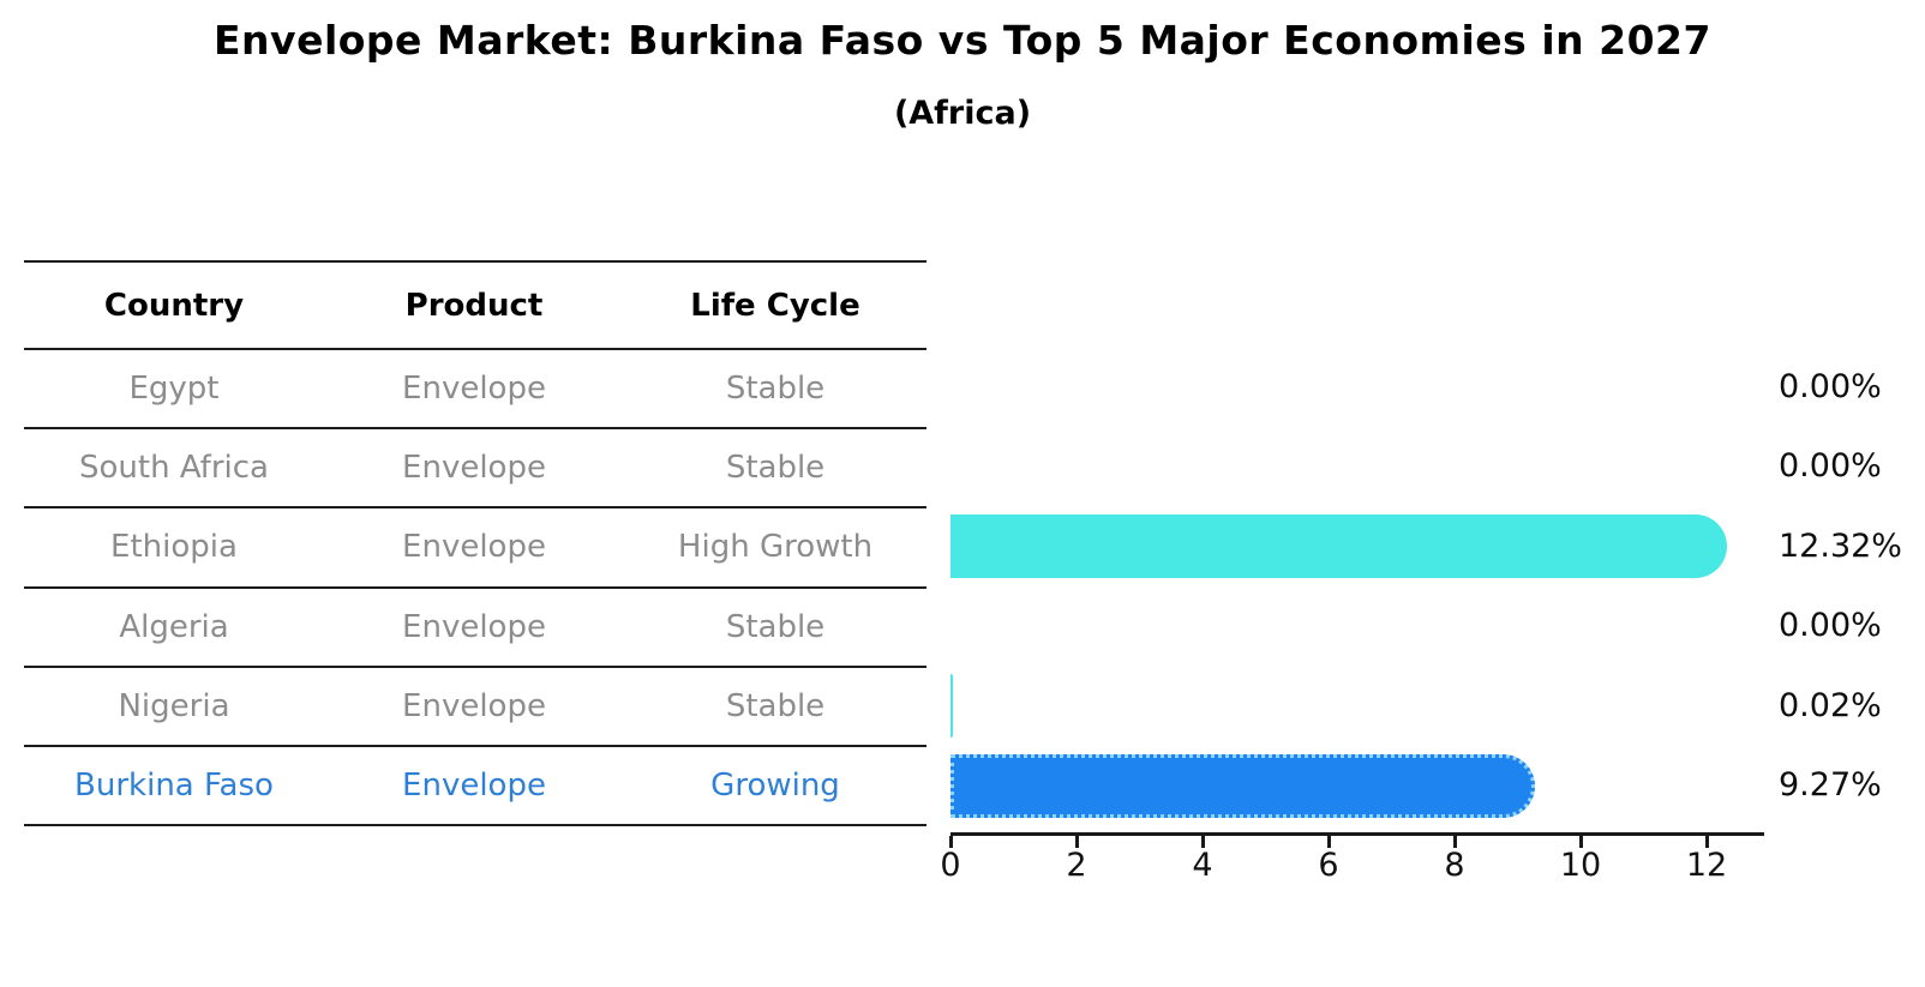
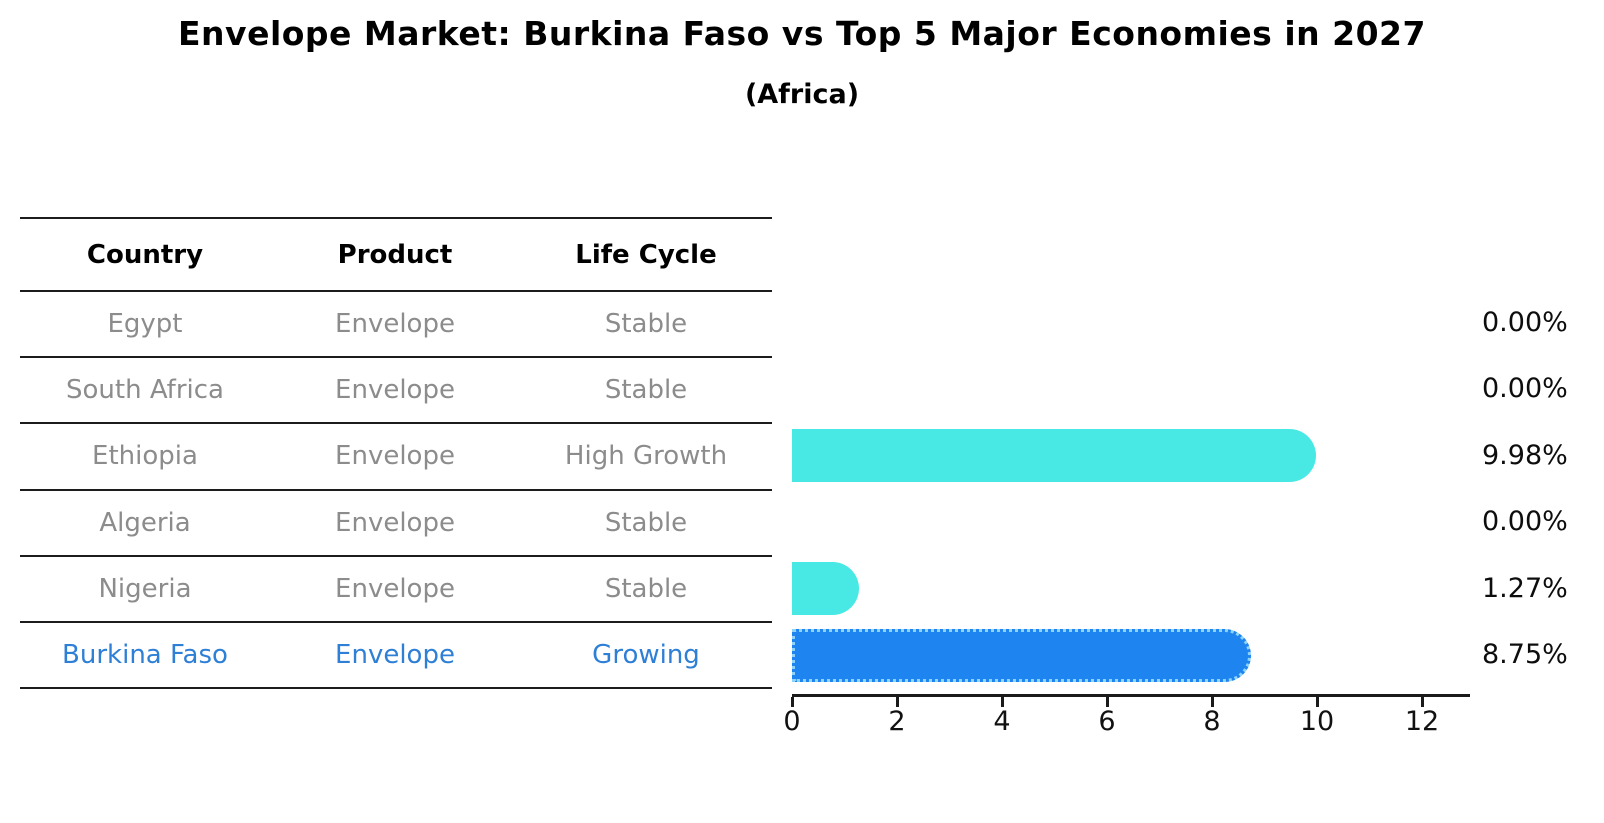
Ethiopia: 12.32% -> 9.98%
Nigeria: 0.02% -> 1.27%
Burkina Faso: 9.27% -> 8.75%
